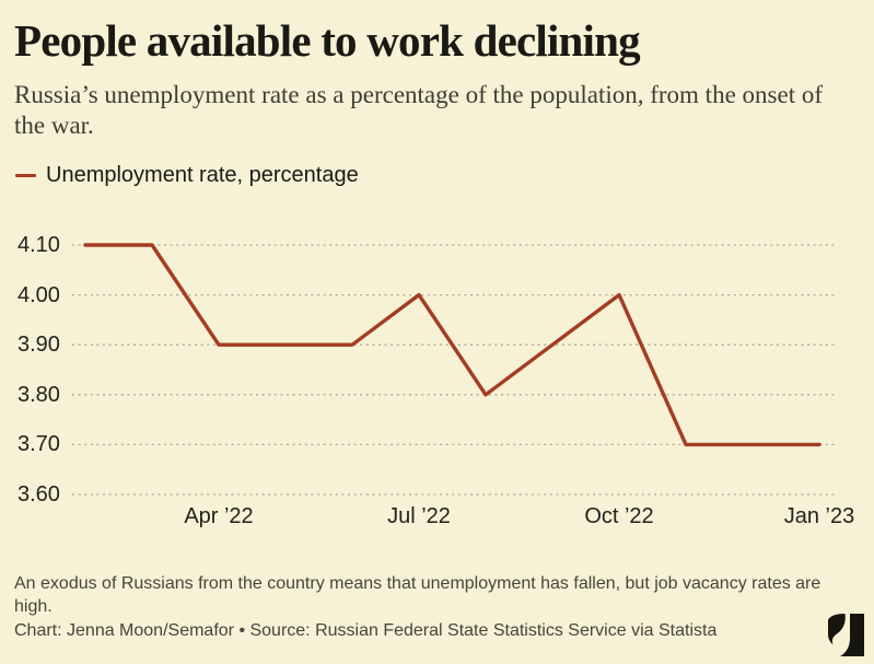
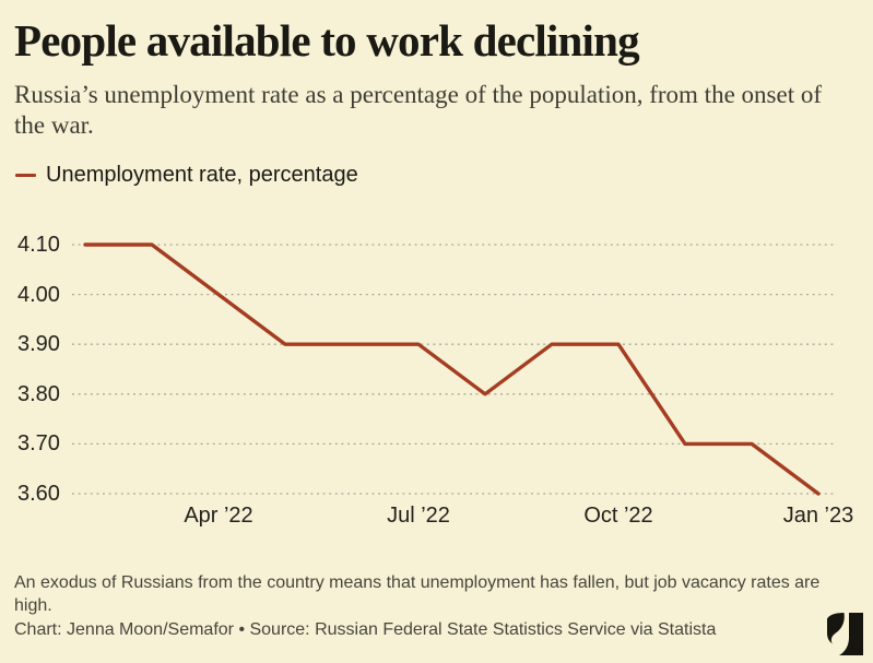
Apr ’22: 3.9 -> 4.0
Jul ’22: 4.0 -> 3.9
Oct ’22: 4.0 -> 3.9
Jan ’23: 3.7 -> 3.6
